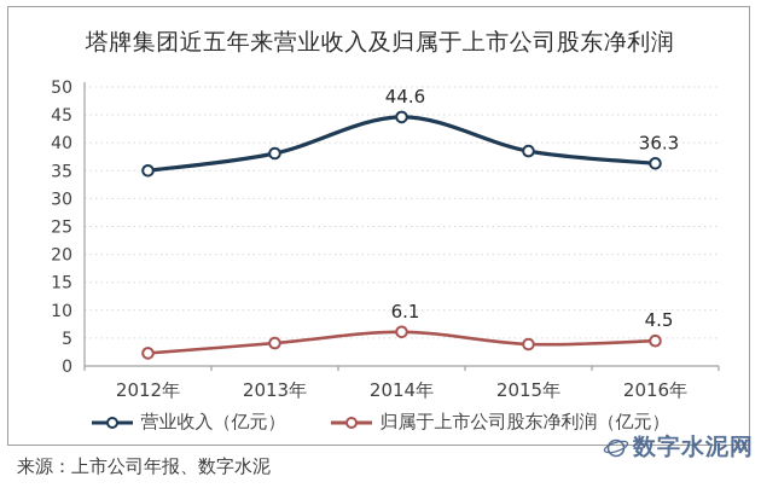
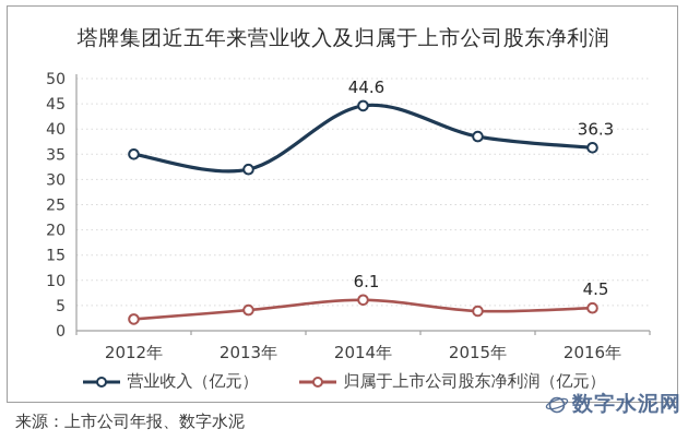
营业收入（亿元）/2013年: 38 -> 32
